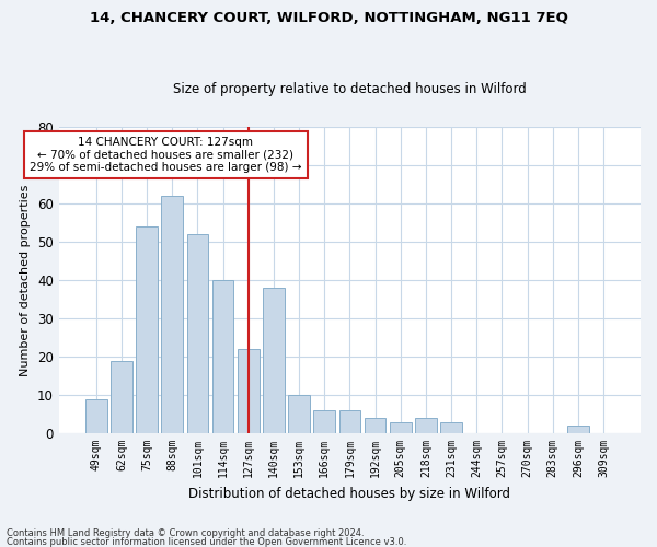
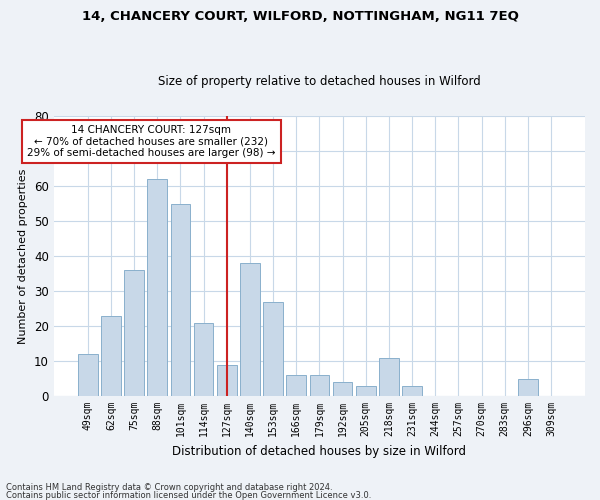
49sqm: 9 -> 12
62sqm: 19 -> 23
75sqm: 54 -> 36
101sqm: 52 -> 55
114sqm: 40 -> 21
127sqm: 22 -> 9
153sqm: 10 -> 27
218sqm: 4 -> 11
296sqm: 2 -> 5
